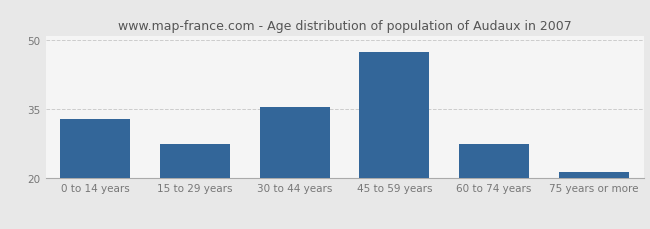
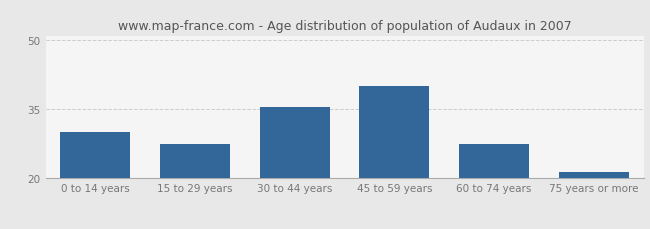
0 to 14 years: 33.0 -> 30.0
45 to 59 years: 47.5 -> 40.0
